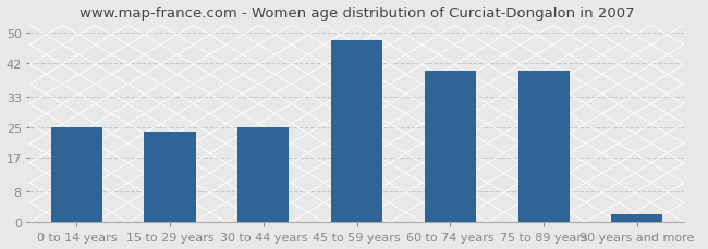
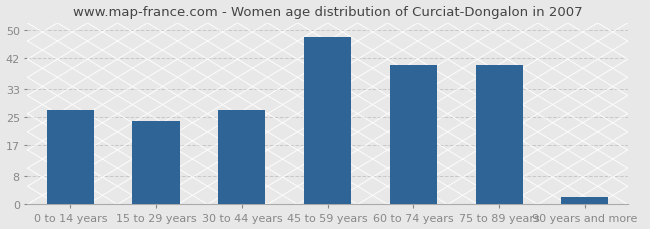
0 to 14 years: 25 -> 27
30 to 44 years: 25 -> 27
